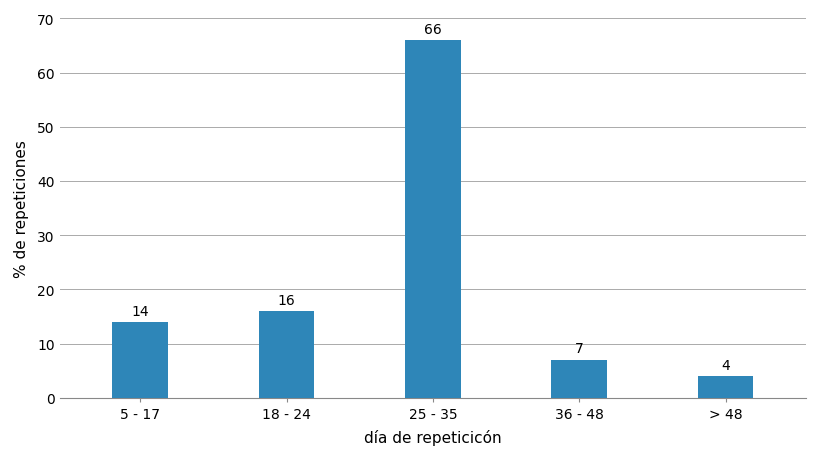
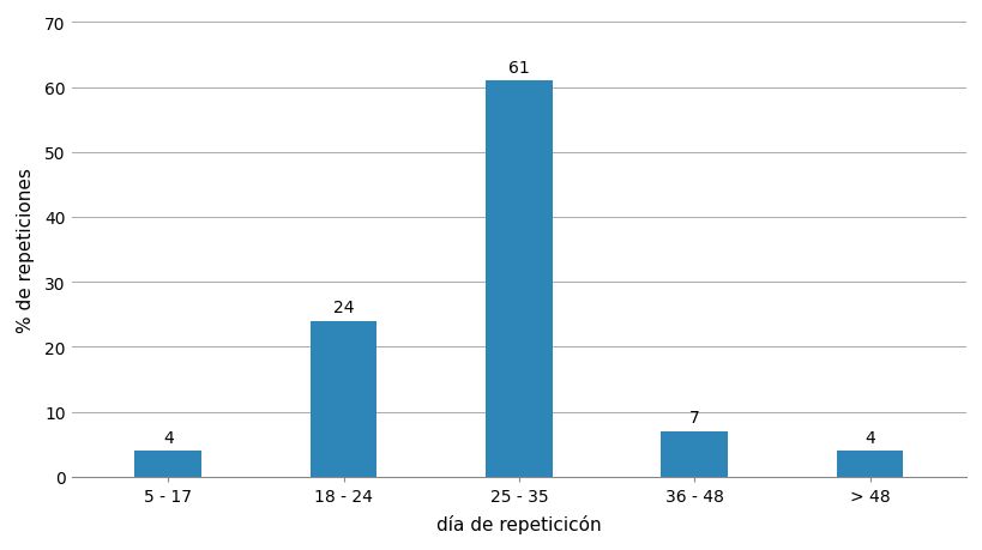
5 - 17: 14 -> 4
18 - 24: 16 -> 24
25 - 35: 66 -> 61
